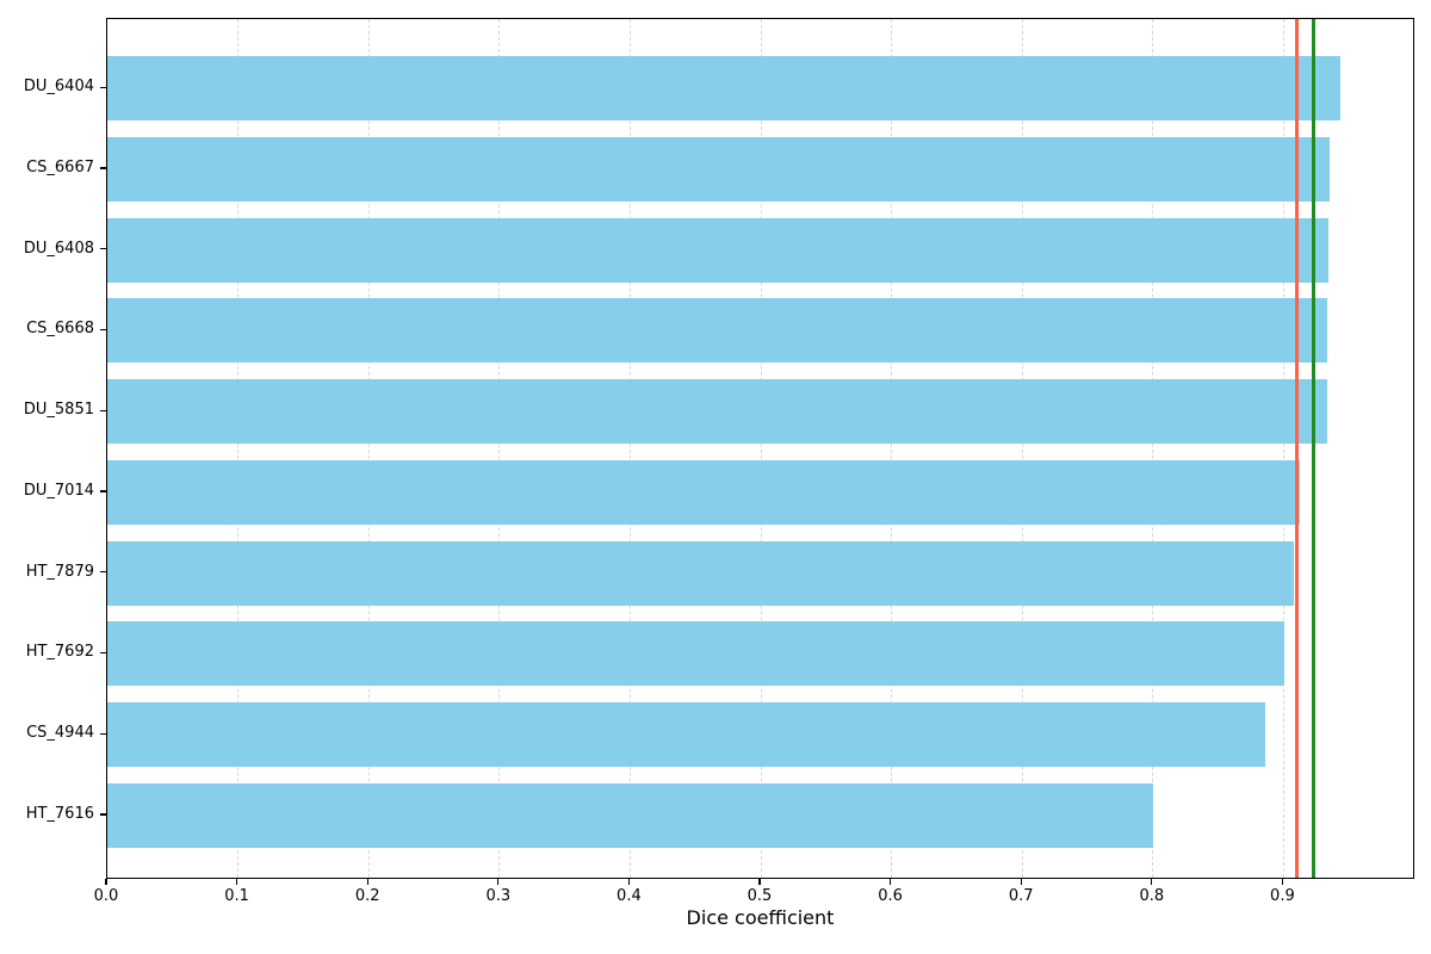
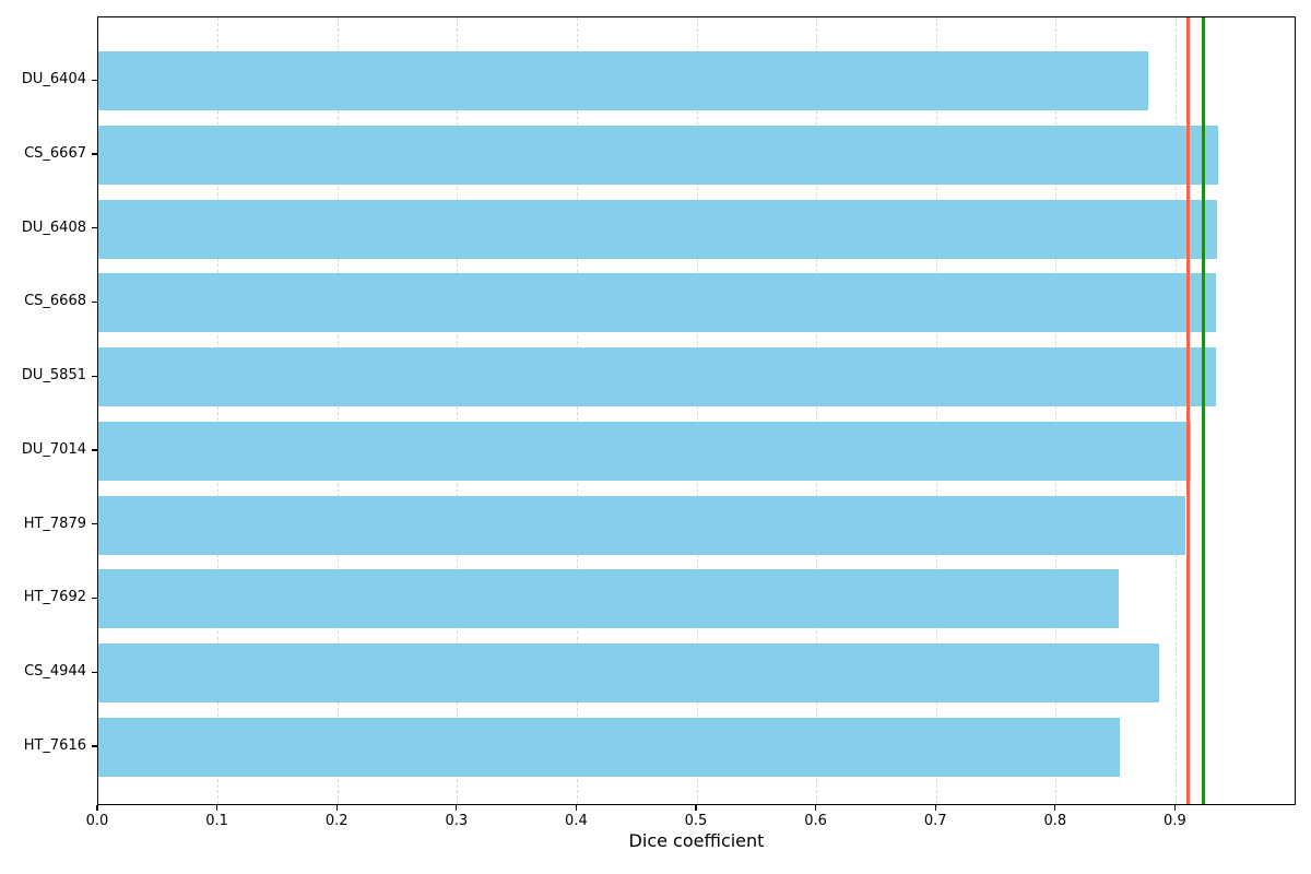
DU_6404: 0.943 -> 0.877
HT_7692: 0.901 -> 0.852
HT_7616: 0.800 -> 0.853
